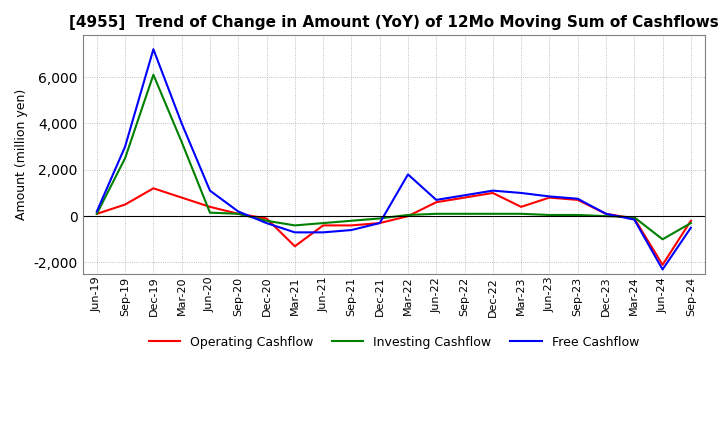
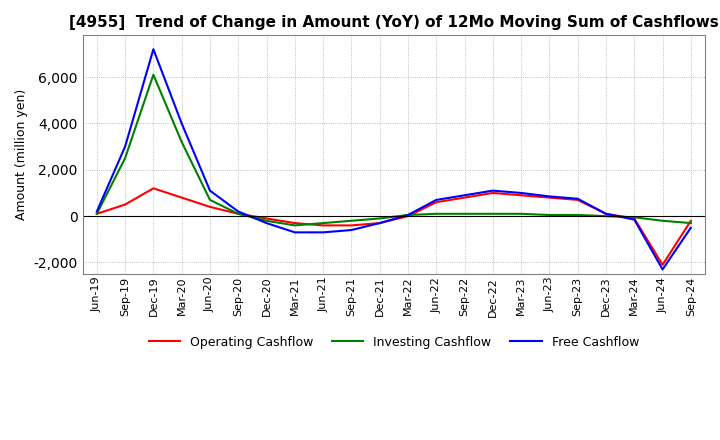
Investing Cashflow/Jun-20: 150 -> 700
Operating Cashflow/Mar-21: -1,300 -> -300
Free Cashflow/Mar-22: 1,800 -> 50
Operating Cashflow/Mar-23: 400 -> 900
Investing Cashflow/Jun-24: -1,000 -> -200
